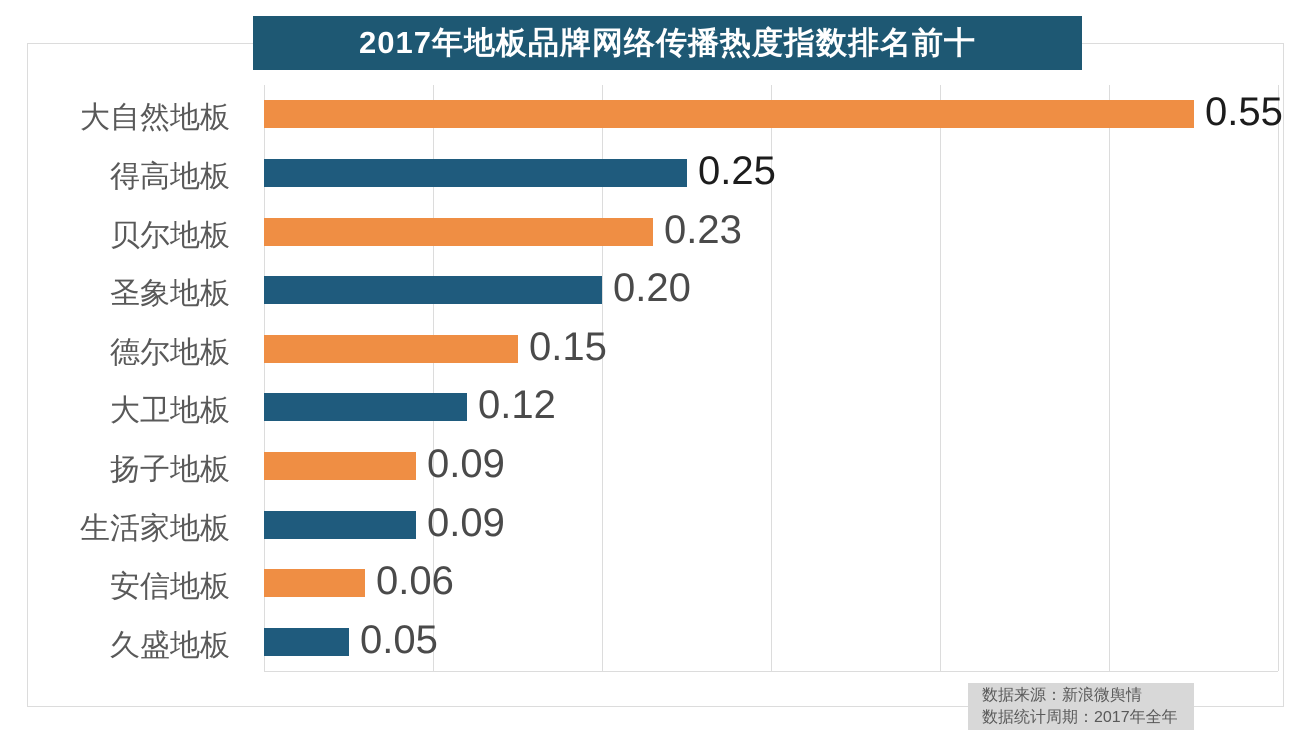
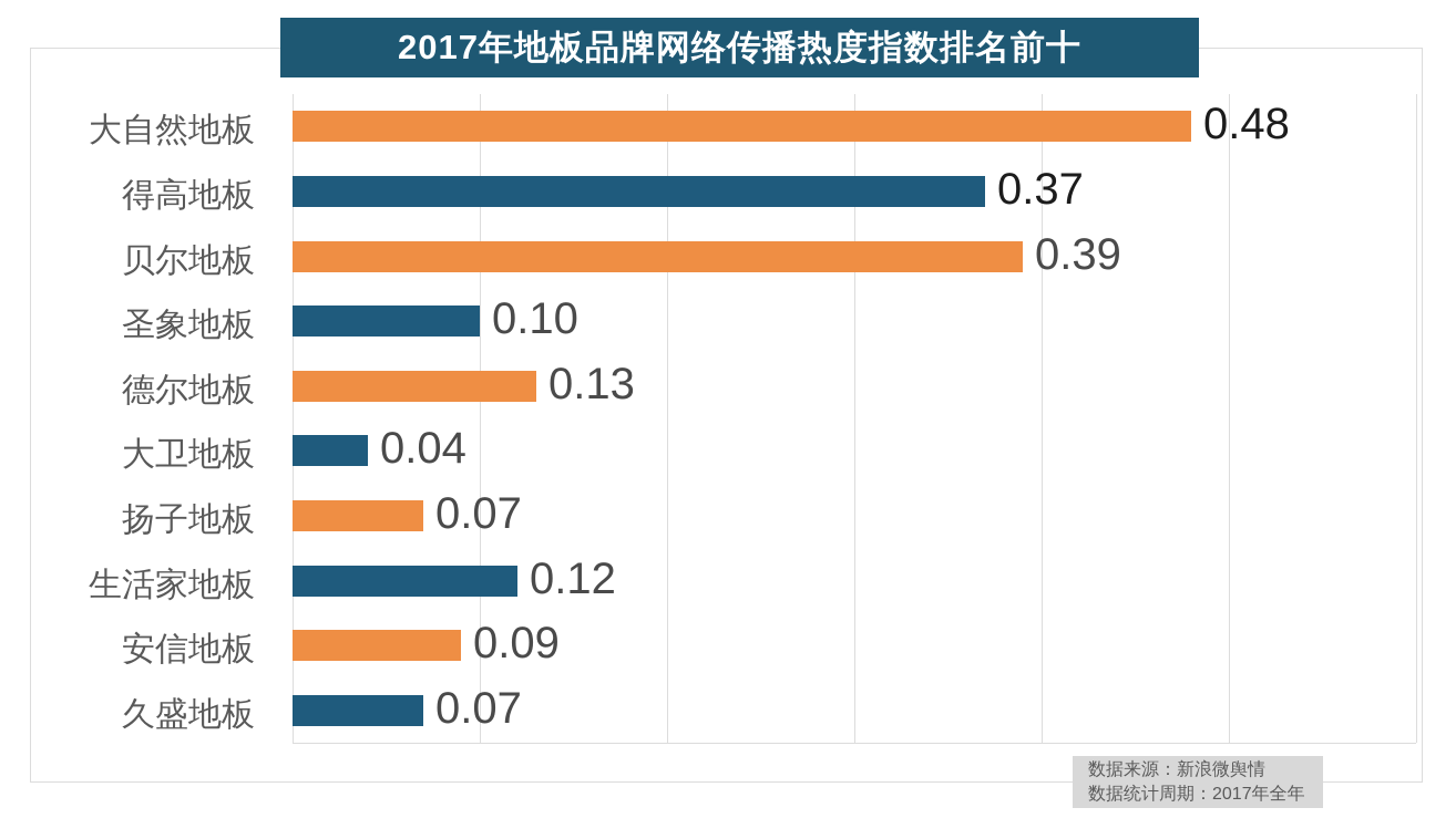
大自然地板: 0.55 -> 0.48
得高地板: 0.25 -> 0.37
贝尔地板: 0.23 -> 0.39
圣象地板: 0.20 -> 0.10
德尔地板: 0.15 -> 0.13
大卫地板: 0.12 -> 0.04
扬子地板: 0.09 -> 0.07
生活家地板: 0.09 -> 0.12
安信地板: 0.06 -> 0.09
久盛地板: 0.05 -> 0.07
